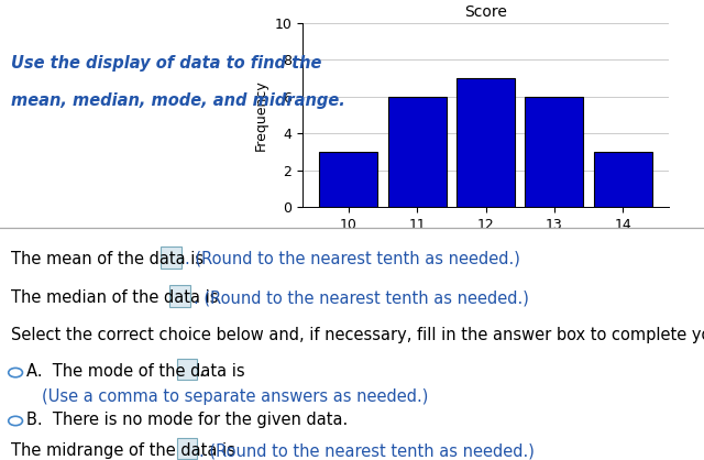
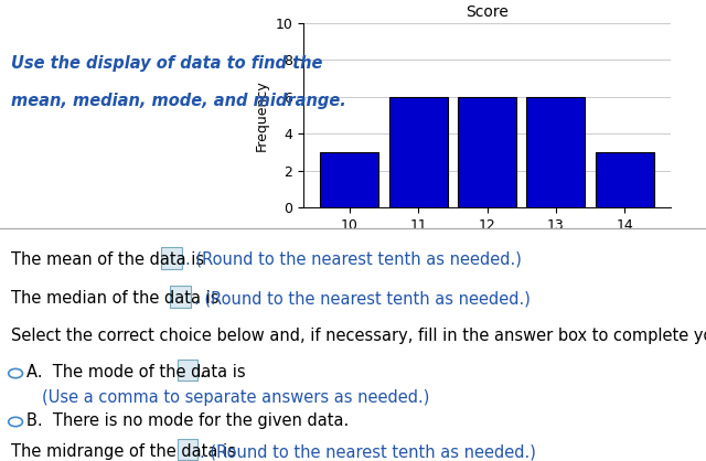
12: 7 -> 6
